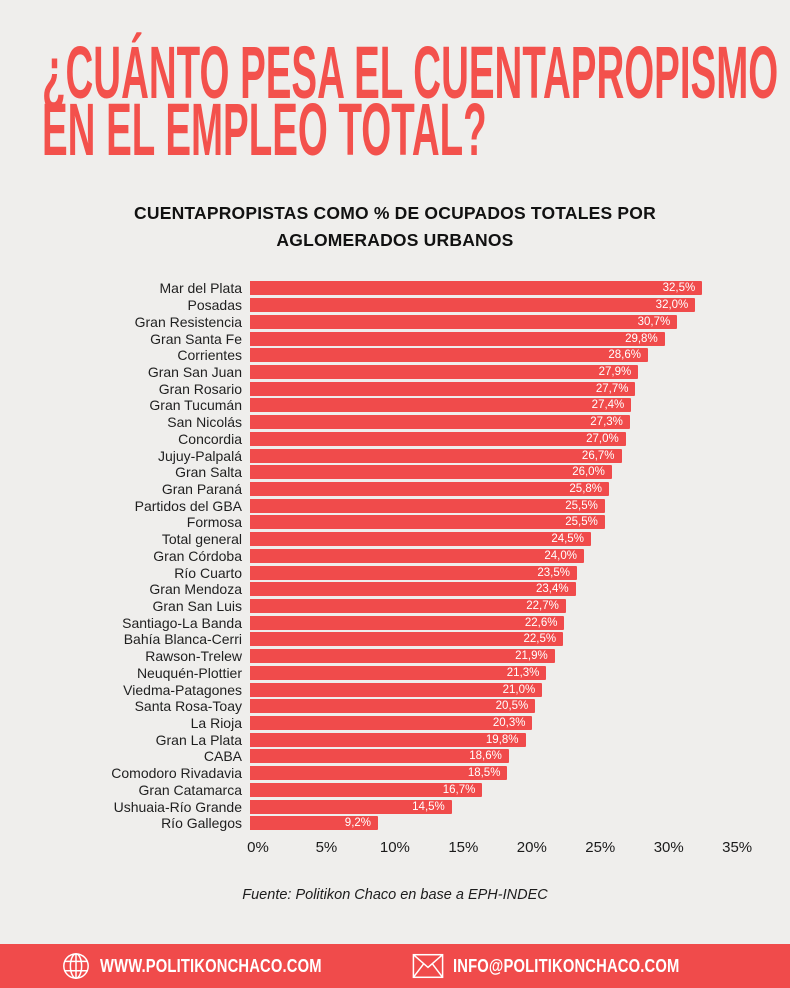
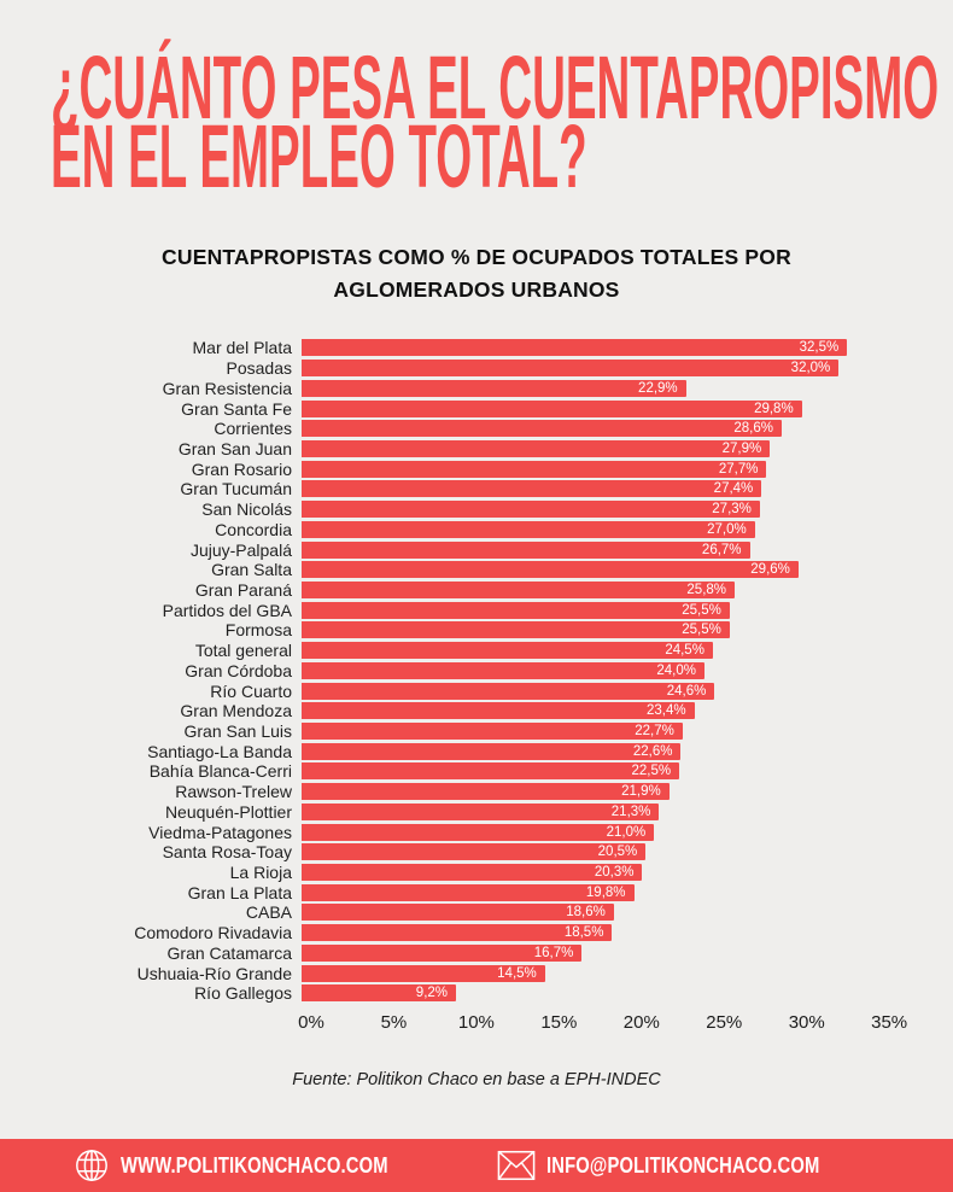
Gran Resistencia: 30,7% -> 22,9%
Gran Salta: 26,0% -> 29,6%
Río Cuarto: 23,5% -> 24,6%
